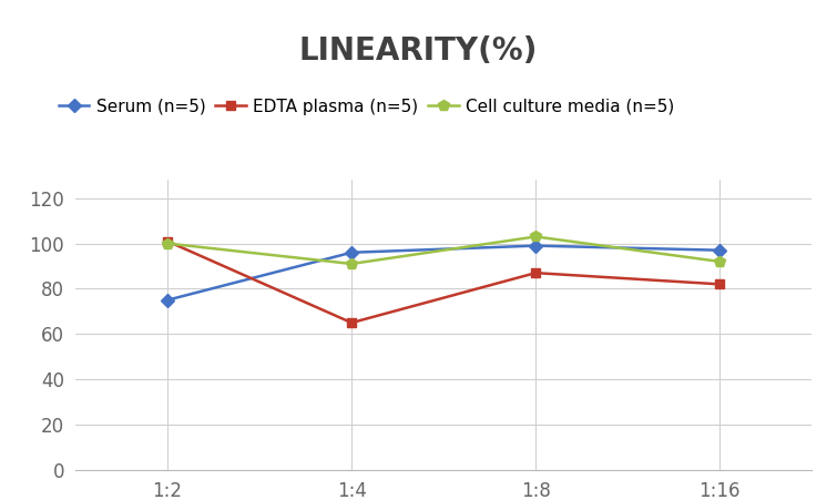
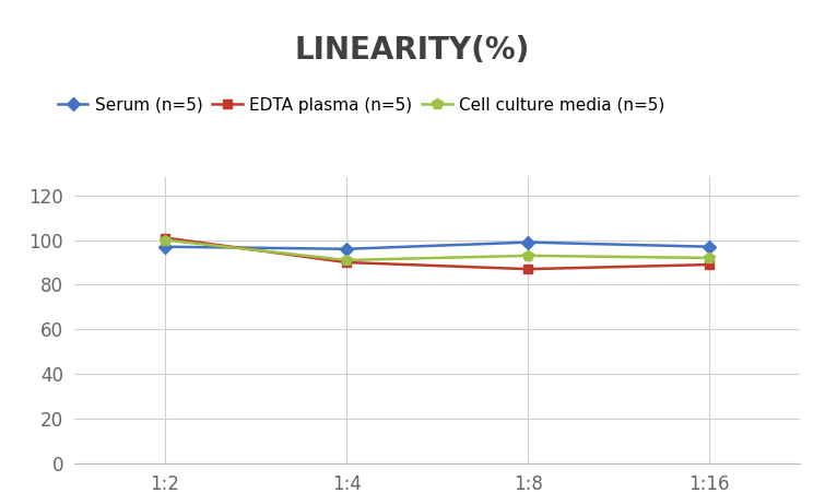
Serum (n=5)/1:2: 75 -> 97
EDTA plasma (n=5)/1:4: 65 -> 90
Cell culture media (n=5)/1:8: 103 -> 93
EDTA plasma (n=5)/1:16: 82 -> 89
